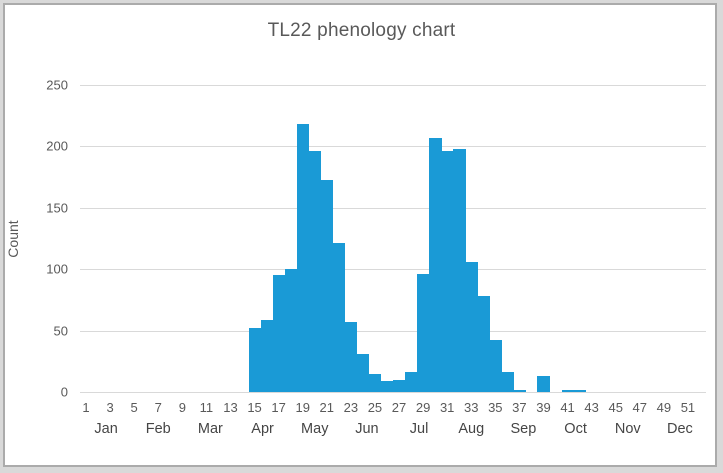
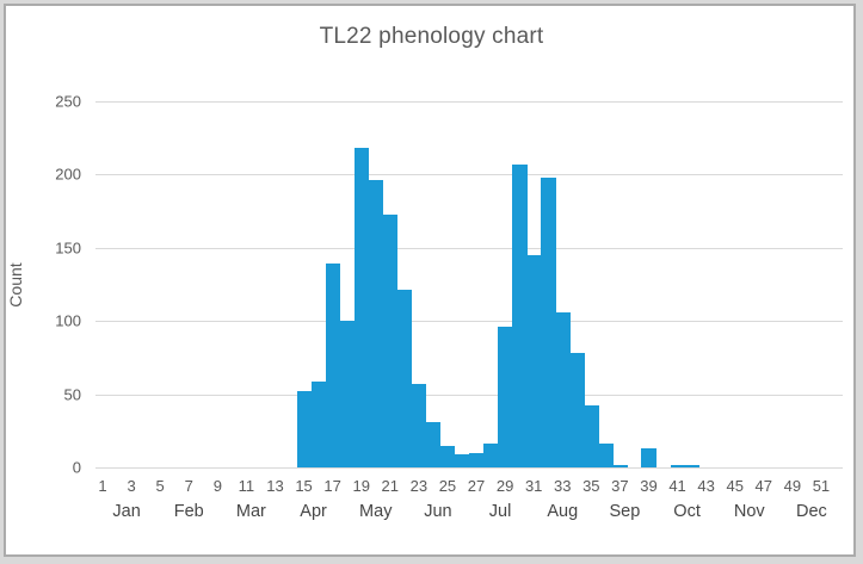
17: 95 -> 139
31: 196 -> 145
